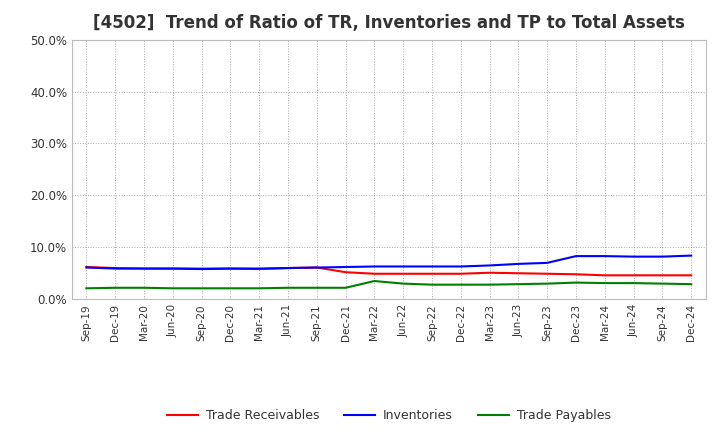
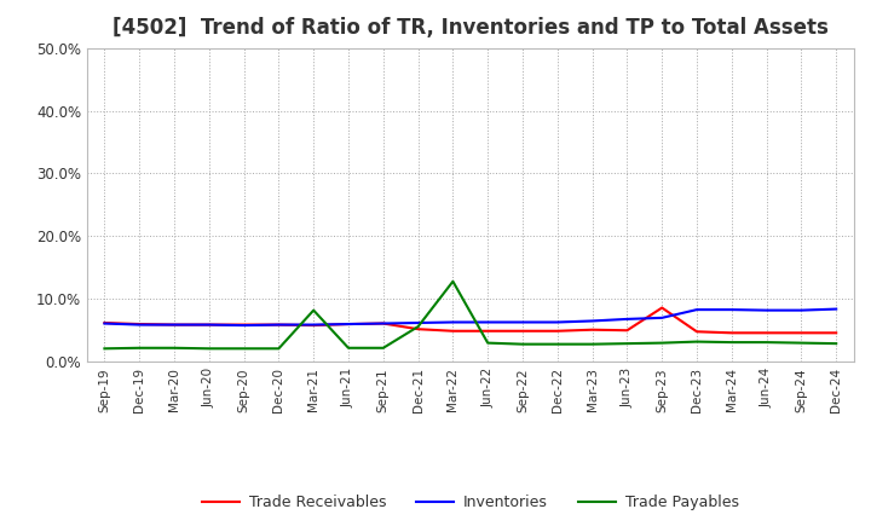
Trade Payables/Mar-21: 2.1% -> 8.2%
Trade Payables/Dec-21: 2.2% -> 5.6%
Trade Payables/Mar-22: 3.5% -> 12.8%
Trade Receivables/Sep-23: 4.9% -> 8.6%
